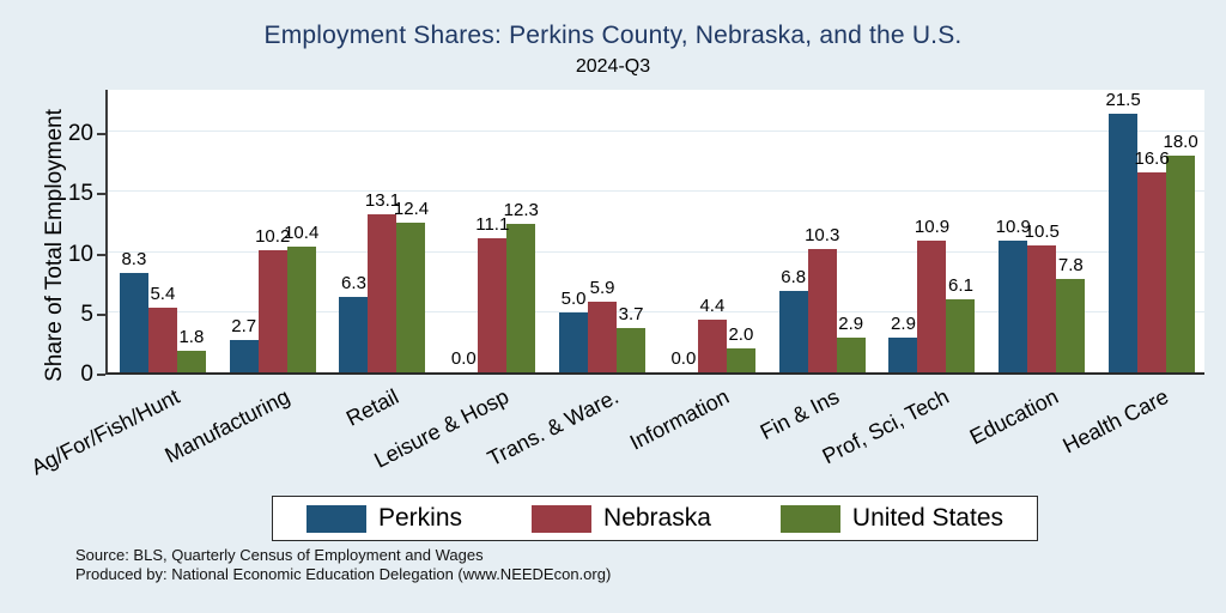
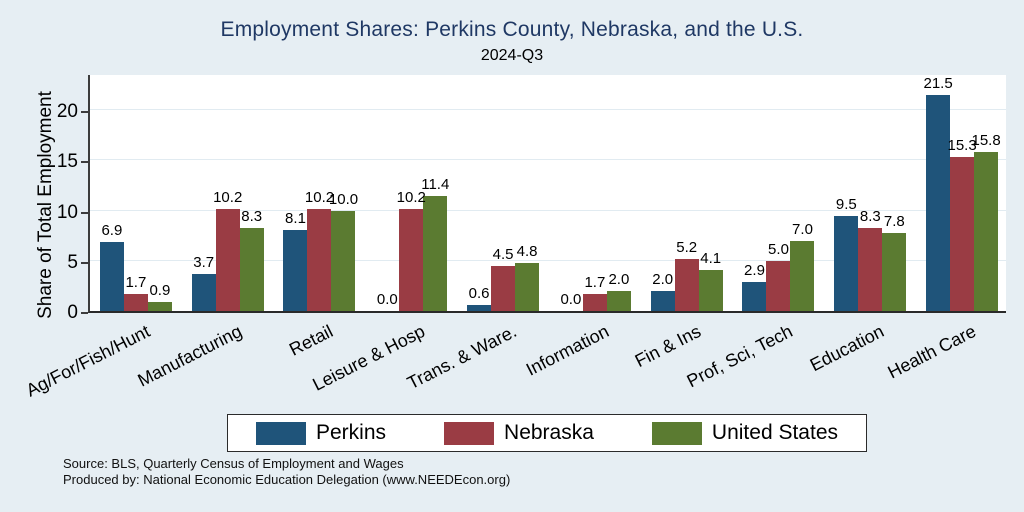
Perkins/Ag/For/Fish/Hunt: 8.3 -> 6.9
Nebraska/Ag/For/Fish/Hunt: 5.4 -> 1.7
United States/Ag/For/Fish/Hunt: 1.8 -> 0.9
Perkins/Manufacturing: 2.7 -> 3.7
United States/Manufacturing: 10.4 -> 8.3
Perkins/Retail: 6.3 -> 8.1
Nebraska/Retail: 13.1 -> 10.2
United States/Retail: 12.4 -> 10.0
Nebraska/Leisure & Hosp: 11.1 -> 10.2
United States/Leisure & Hosp: 12.3 -> 11.4
Perkins/Trans. & Ware.: 5.0 -> 0.6
Nebraska/Trans. & Ware.: 5.9 -> 4.5
United States/Trans. & Ware.: 3.7 -> 4.8
Nebraska/Information: 4.4 -> 1.7
Perkins/Fin & Ins: 6.8 -> 2.0
Nebraska/Fin & Ins: 10.3 -> 5.2
United States/Fin & Ins: 2.9 -> 4.1
Nebraska/Prof, Sci, Tech: 10.9 -> 5.0
United States/Prof, Sci, Tech: 6.1 -> 7.0
Perkins/Education: 10.9 -> 9.5
Nebraska/Education: 10.5 -> 8.3
Nebraska/Health Care: 16.6 -> 15.3
United States/Health Care: 18.0 -> 15.8
